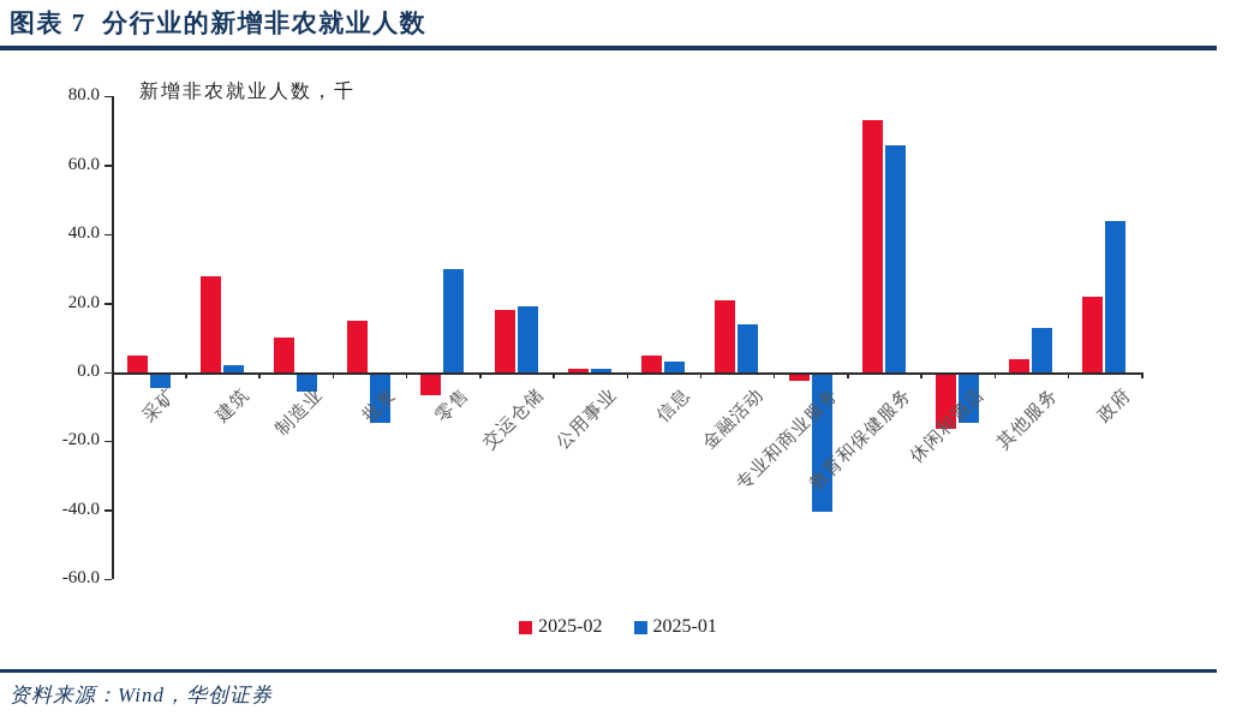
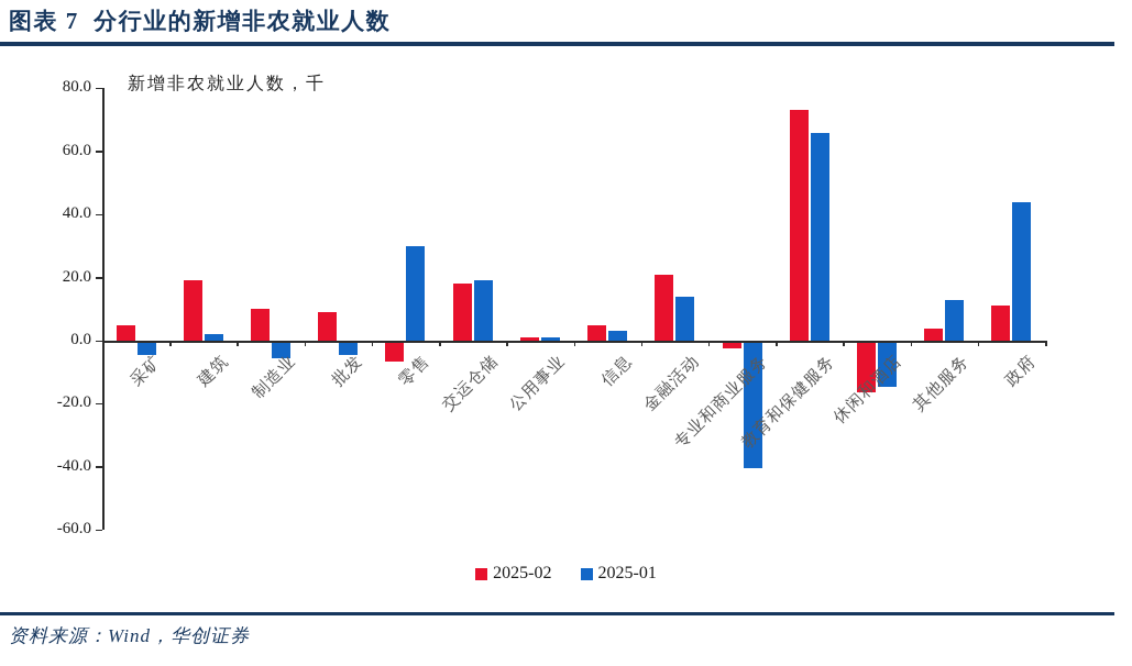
2025-02/建筑: 28 -> 19
2025-02/批发: 15 -> 9
2025-01/批发: -14 -> -4
2025-02/政府: 22 -> 11
